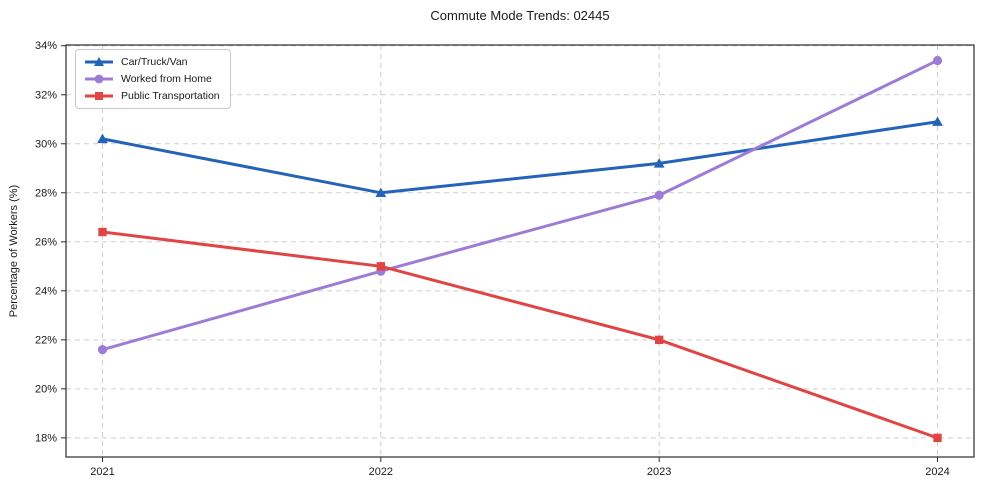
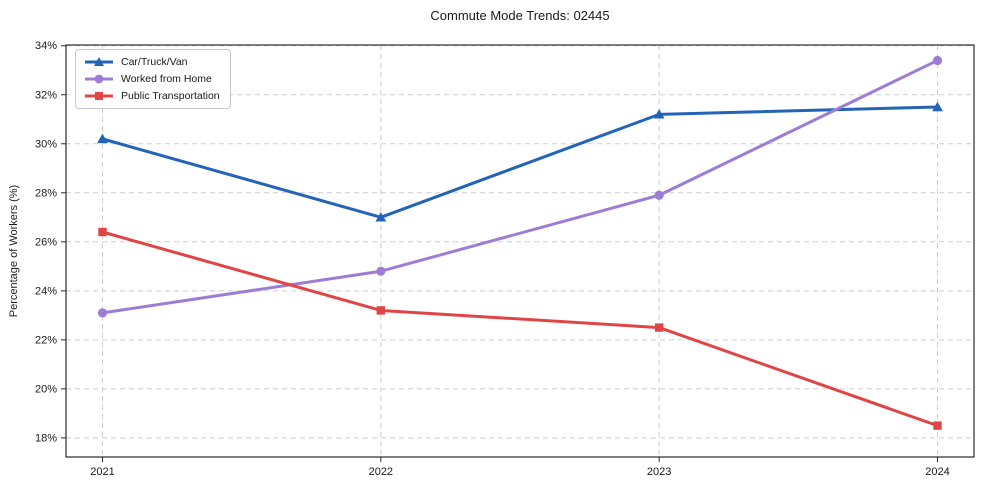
Worked from Home/2021: 21.6% -> 23.1%
Car/Truck/Van/2022: 28.0% -> 27.0%
Public Transportation/2022: 25.0% -> 23.2%
Car/Truck/Van/2023: 29.2% -> 31.2%
Public Transportation/2023: 22.0% -> 22.5%
Car/Truck/Van/2024: 30.9% -> 31.5%
Public Transportation/2024: 18.0% -> 18.5%
